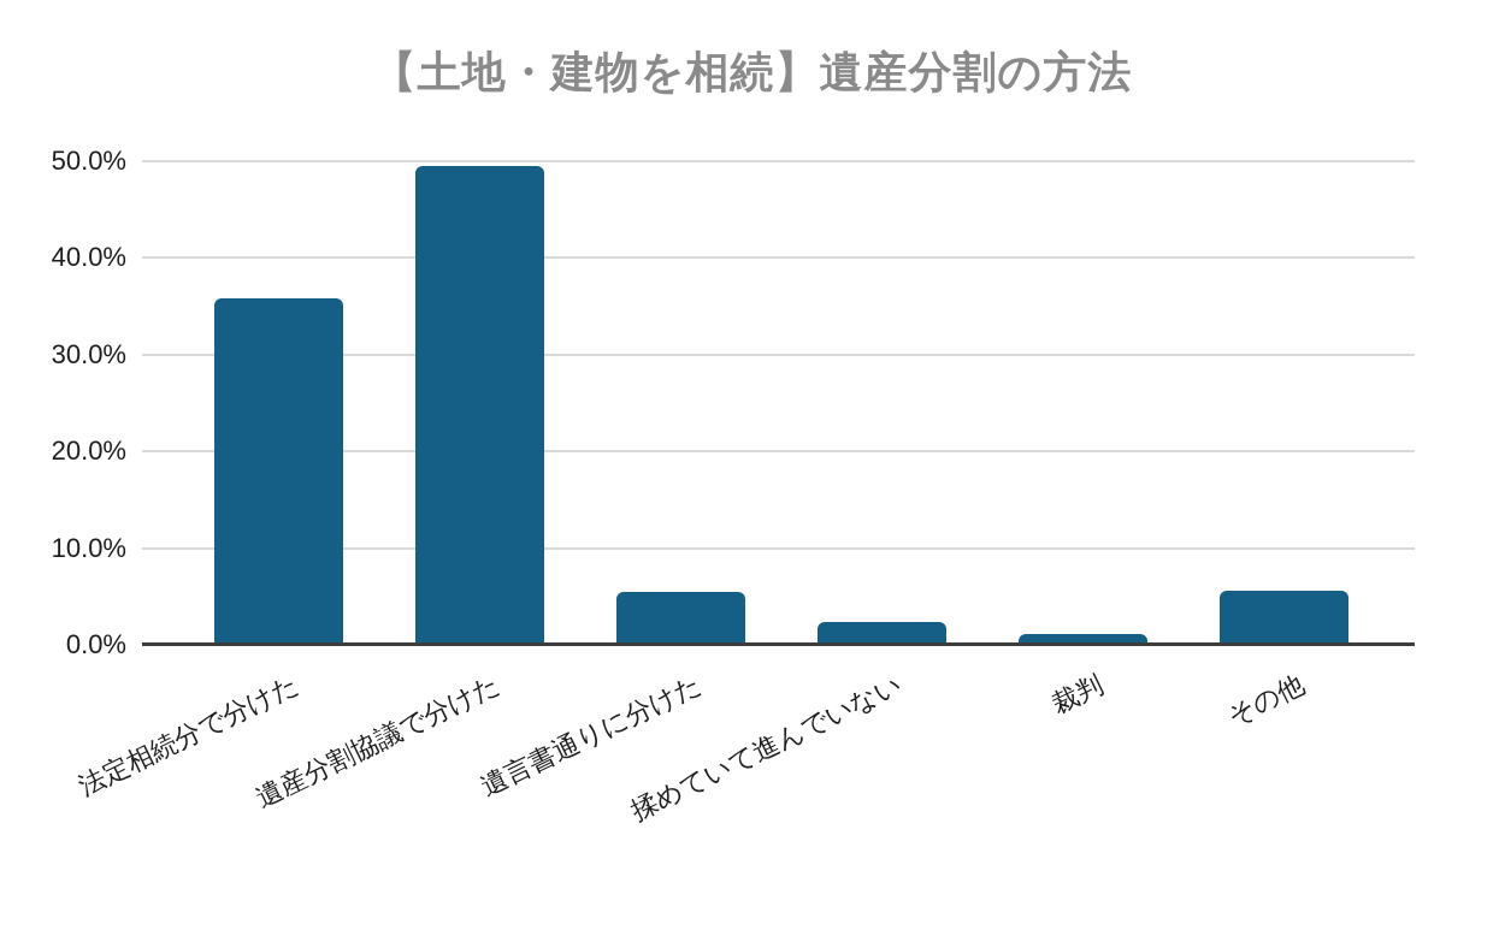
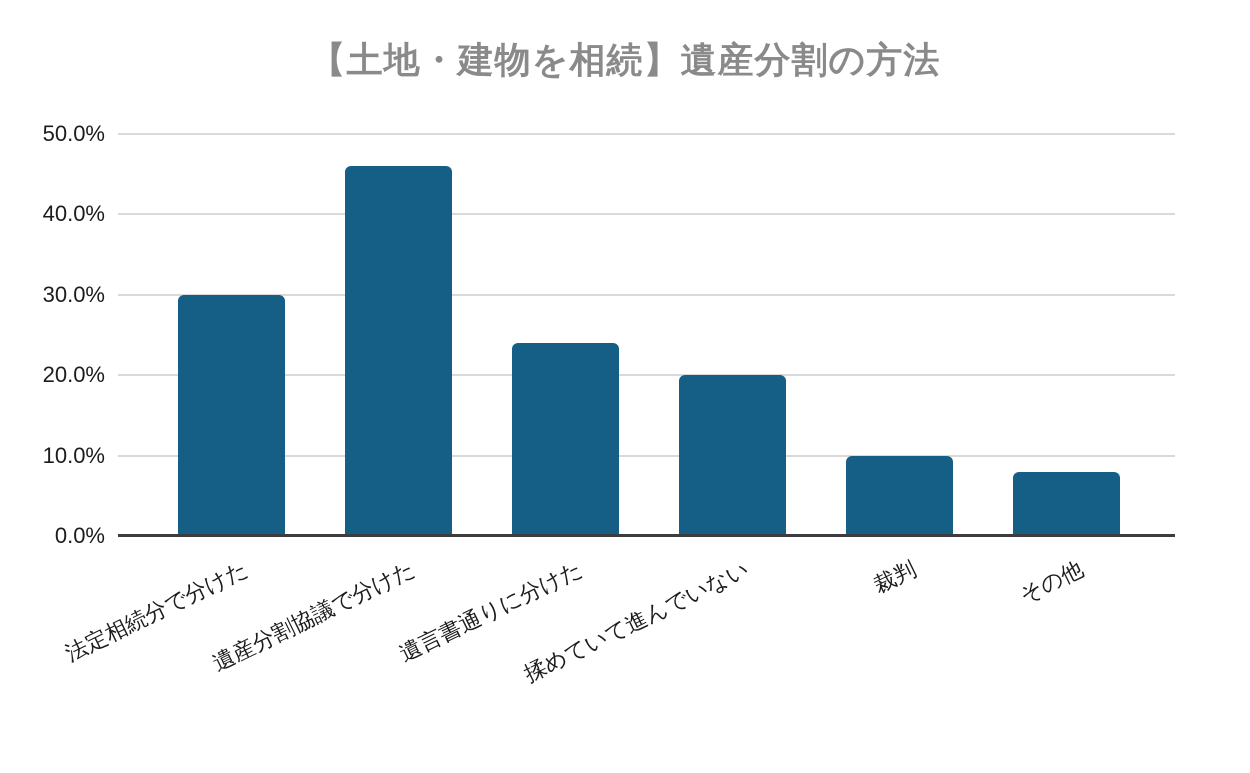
法定相続分で分けた: 36% -> 30%
遺産分割協議で分けた: 50% -> 46%
遺言書通りに分けた: 6% -> 24%
揉めていて進んでいない: 2% -> 20%
裁判: 1% -> 10%
その他: 6% -> 8%
